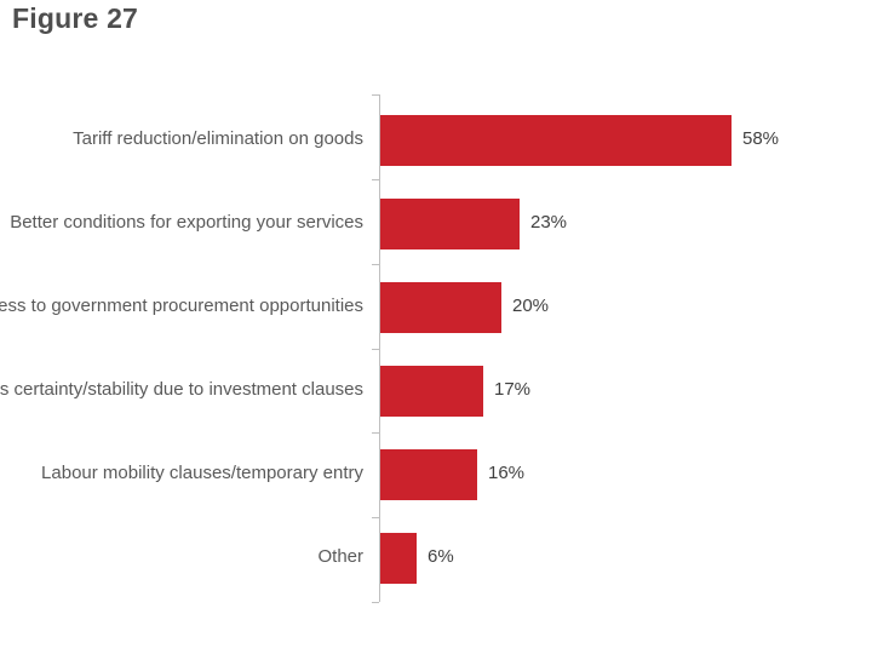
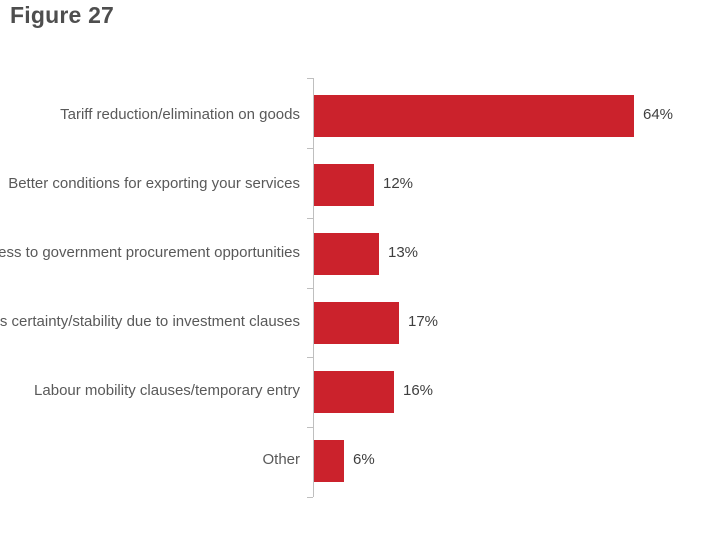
Tariff reduction/elimination on goods: 58% -> 64%
Better conditions for exporting your services: 23% -> 12%
ess to government procurement opportunities: 20% -> 13%
